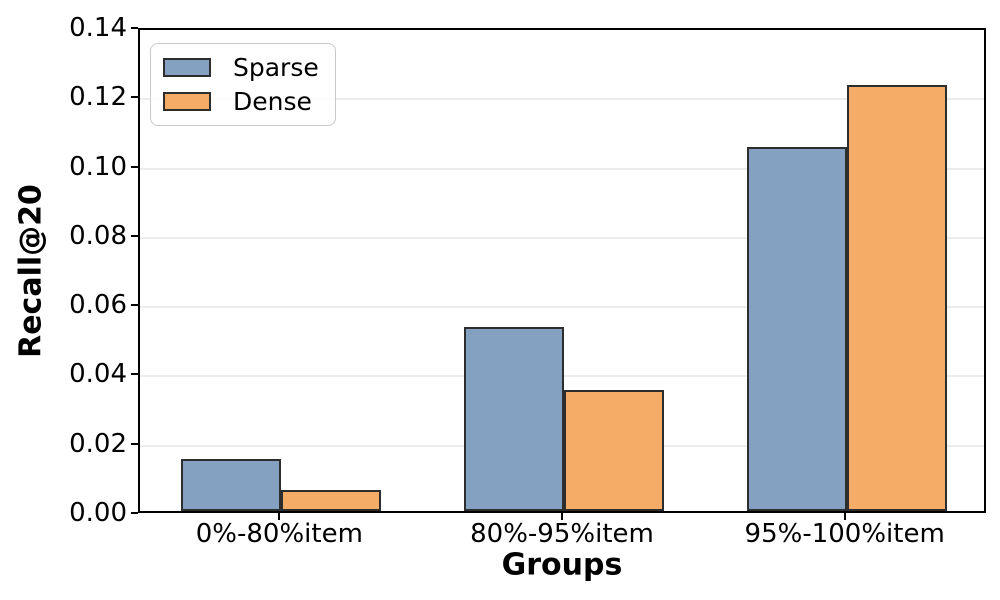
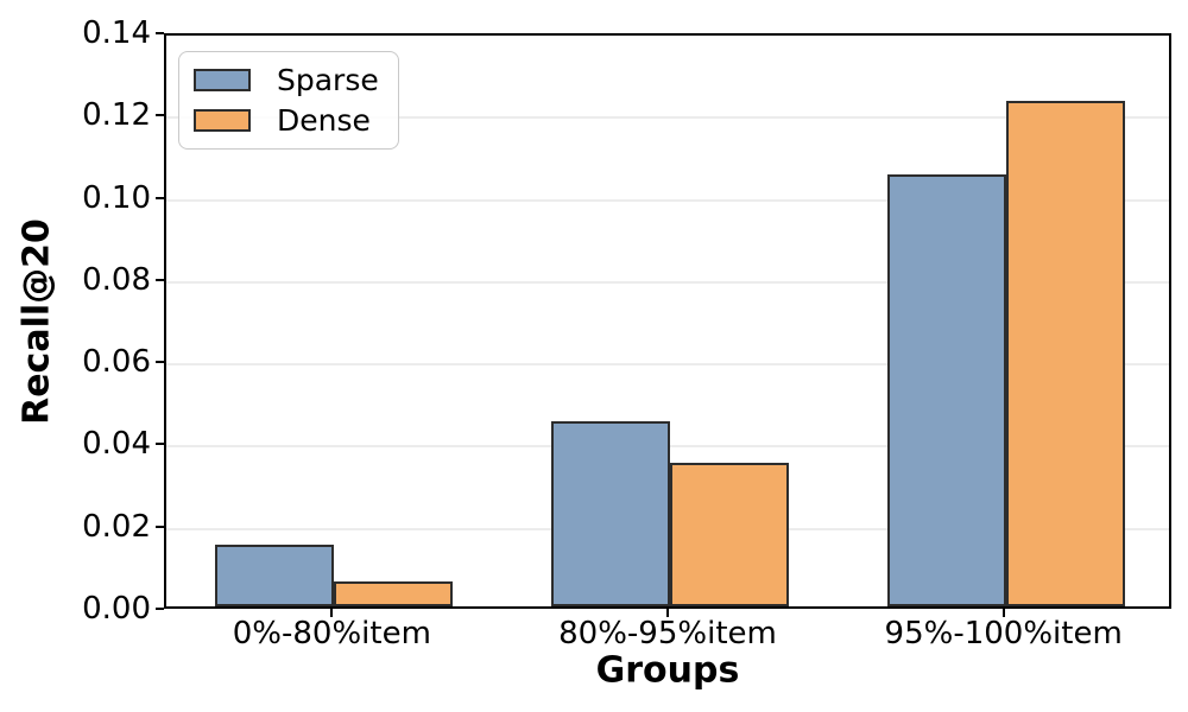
Sparse/80%-95%item: 0.053 -> 0.045
